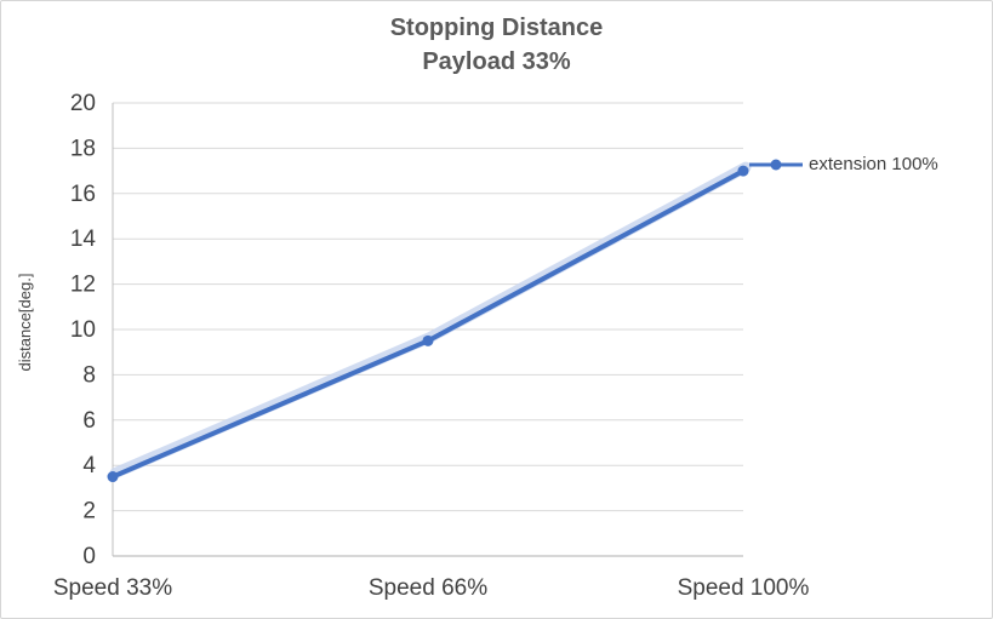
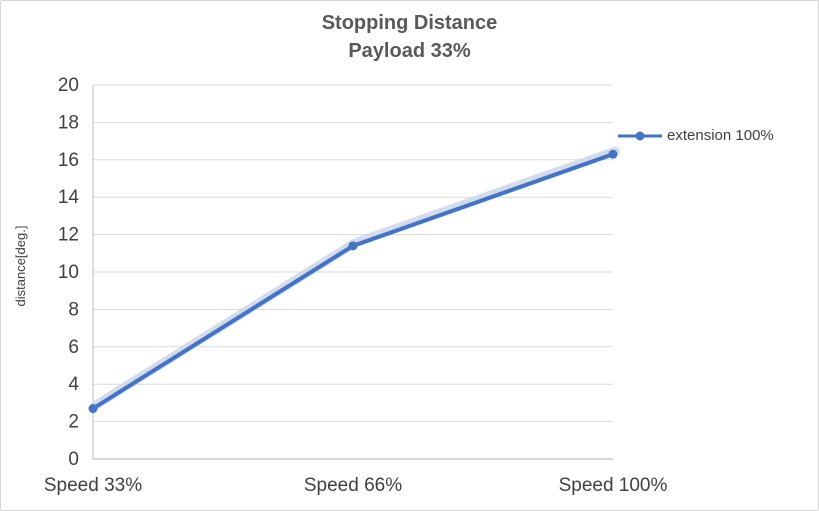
Speed 33%: 3.5 -> 2.7
Speed 66%: 9.5 -> 11.4
Speed 100%: 17.0 -> 16.3
